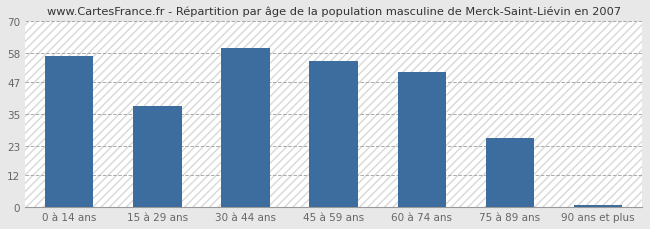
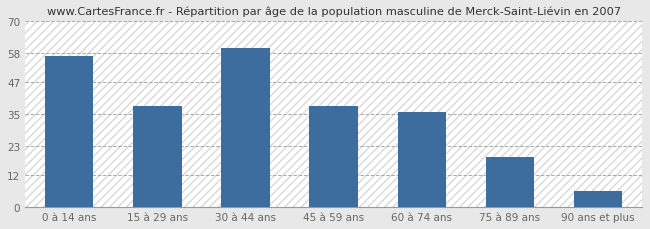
45 à 59 ans: 55 -> 38
60 à 74 ans: 51 -> 36
75 à 89 ans: 26 -> 19
90 ans et plus: 1 -> 6
